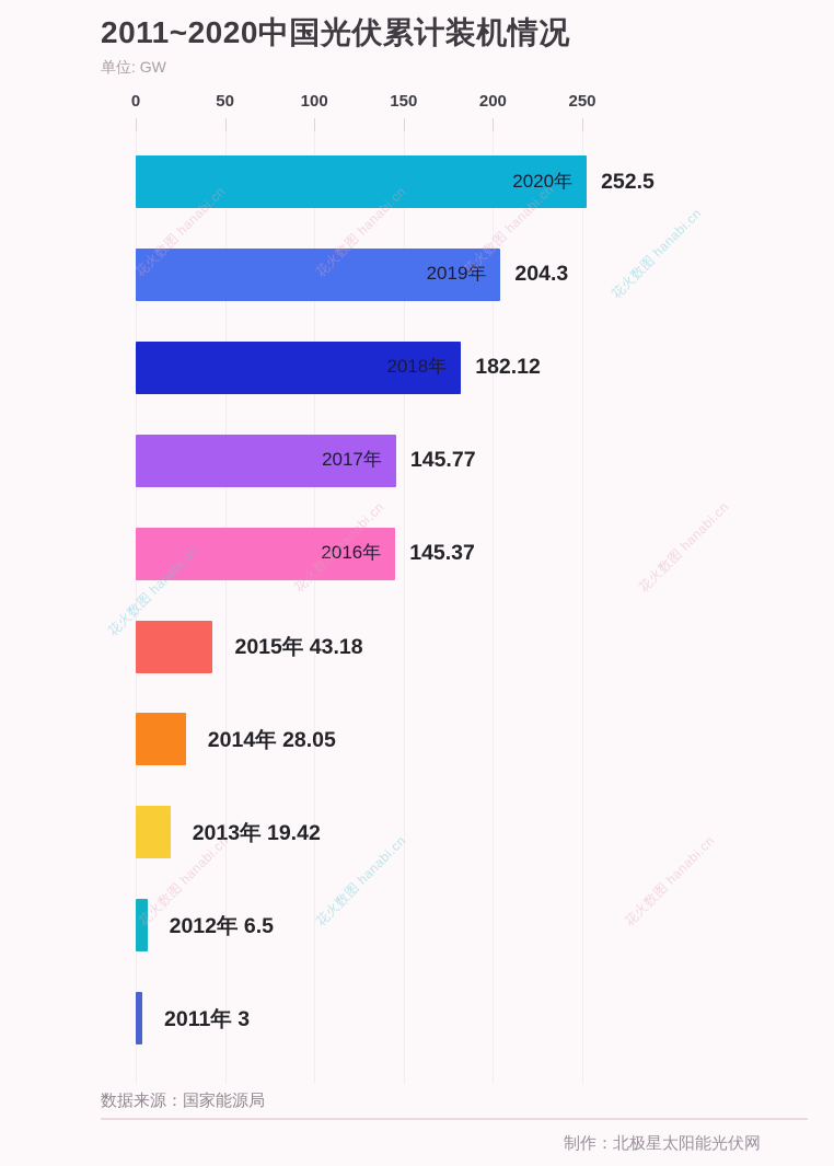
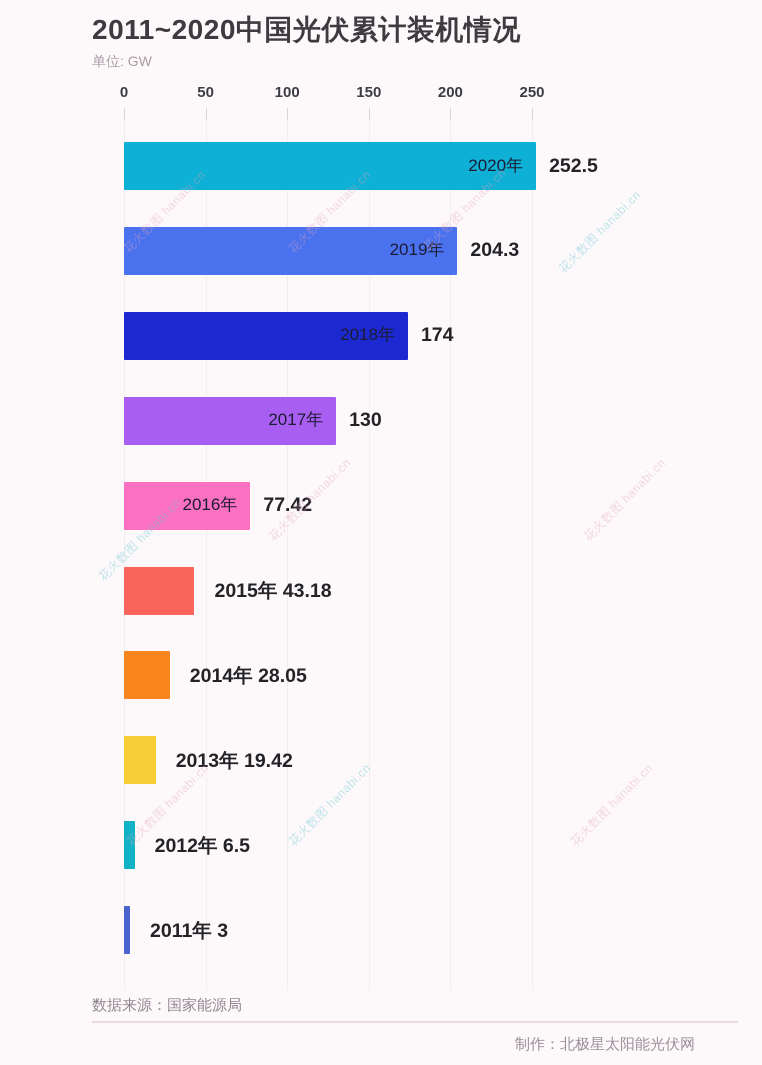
2018年: 182.12 -> 174
2017年: 145.77 -> 130
2016年: 145.37 -> 77.42
